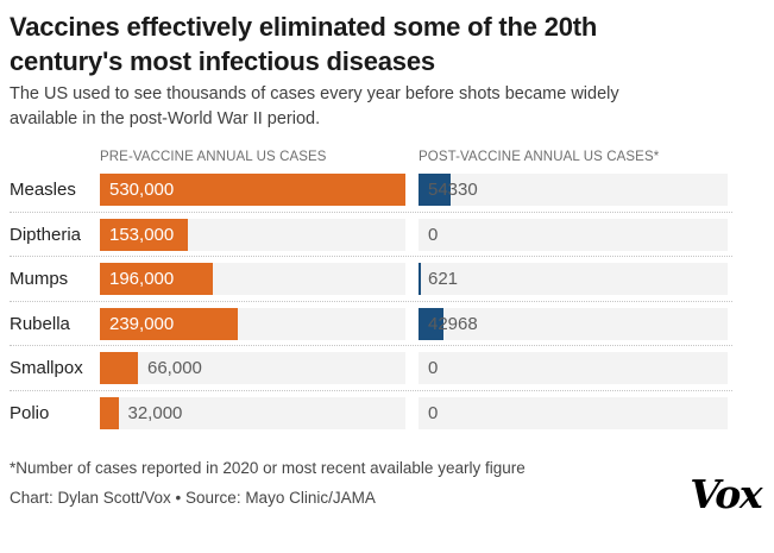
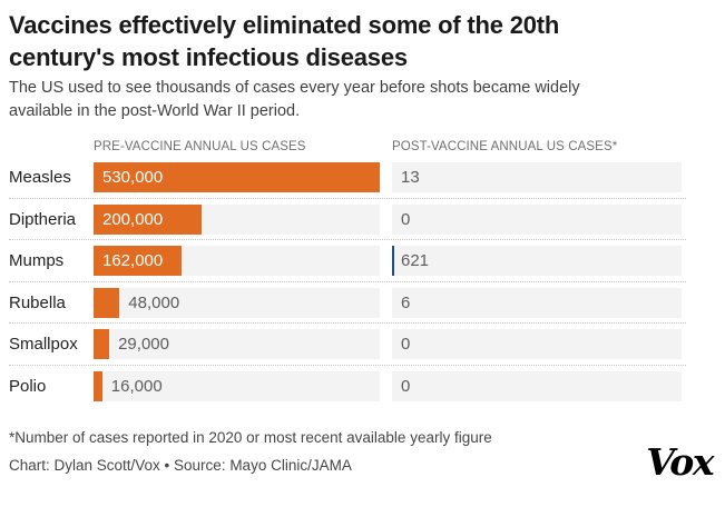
POST-VACCINE ANNUAL US CASES*/Measles: 54330 -> 13
PRE-VACCINE ANNUAL US CASES/Diptheria: 153,000 -> 200,000
PRE-VACCINE ANNUAL US CASES/Mumps: 196,000 -> 162,000
PRE-VACCINE ANNUAL US CASES/Rubella: 239,000 -> 48,000
POST-VACCINE ANNUAL US CASES*/Rubella: 42968 -> 6
PRE-VACCINE ANNUAL US CASES/Smallpox: 66,000 -> 29,000
PRE-VACCINE ANNUAL US CASES/Polio: 32,000 -> 16,000
